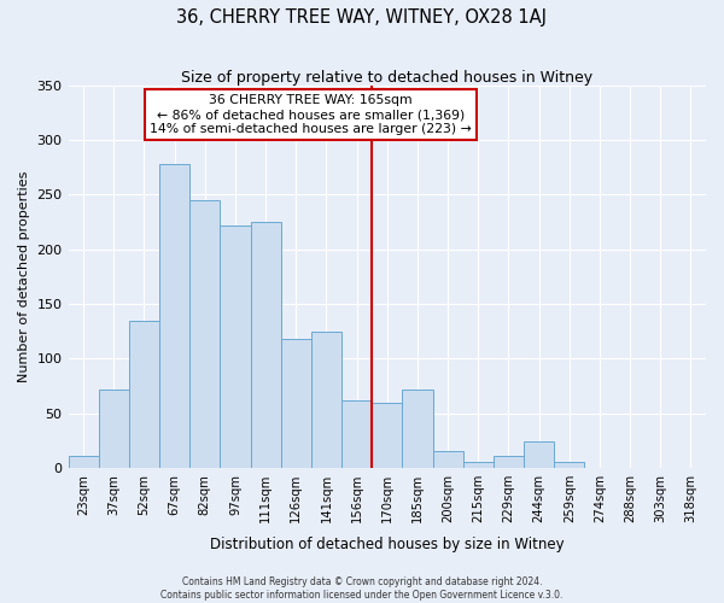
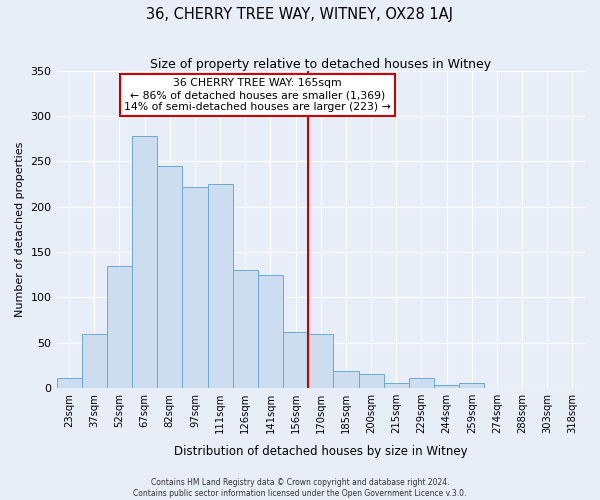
37sqm: 72 -> 60
126sqm: 118 -> 130
185sqm: 72 -> 19
244sqm: 24 -> 4
